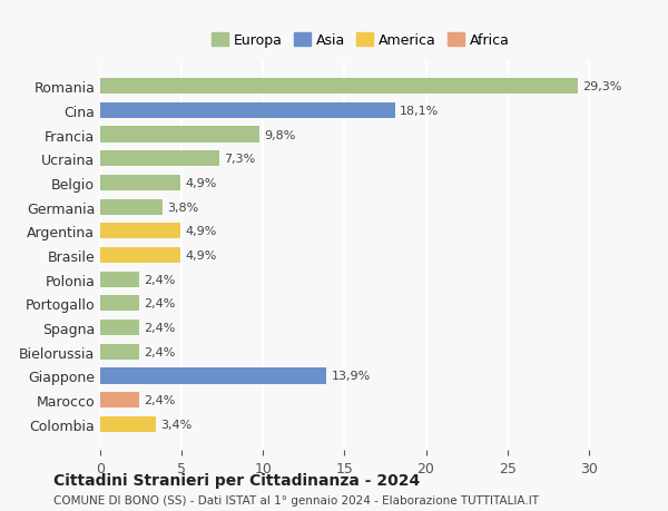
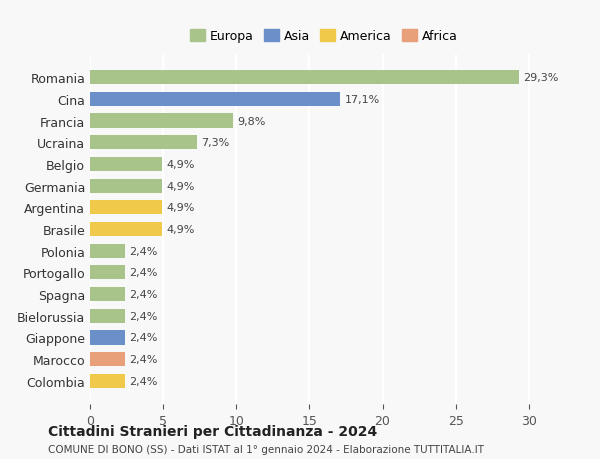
Cina: 18,1% -> 17,1%
Germania: 3,8% -> 4,9%
Giappone: 13,9% -> 2,4%
Colombia: 3,4% -> 2,4%
